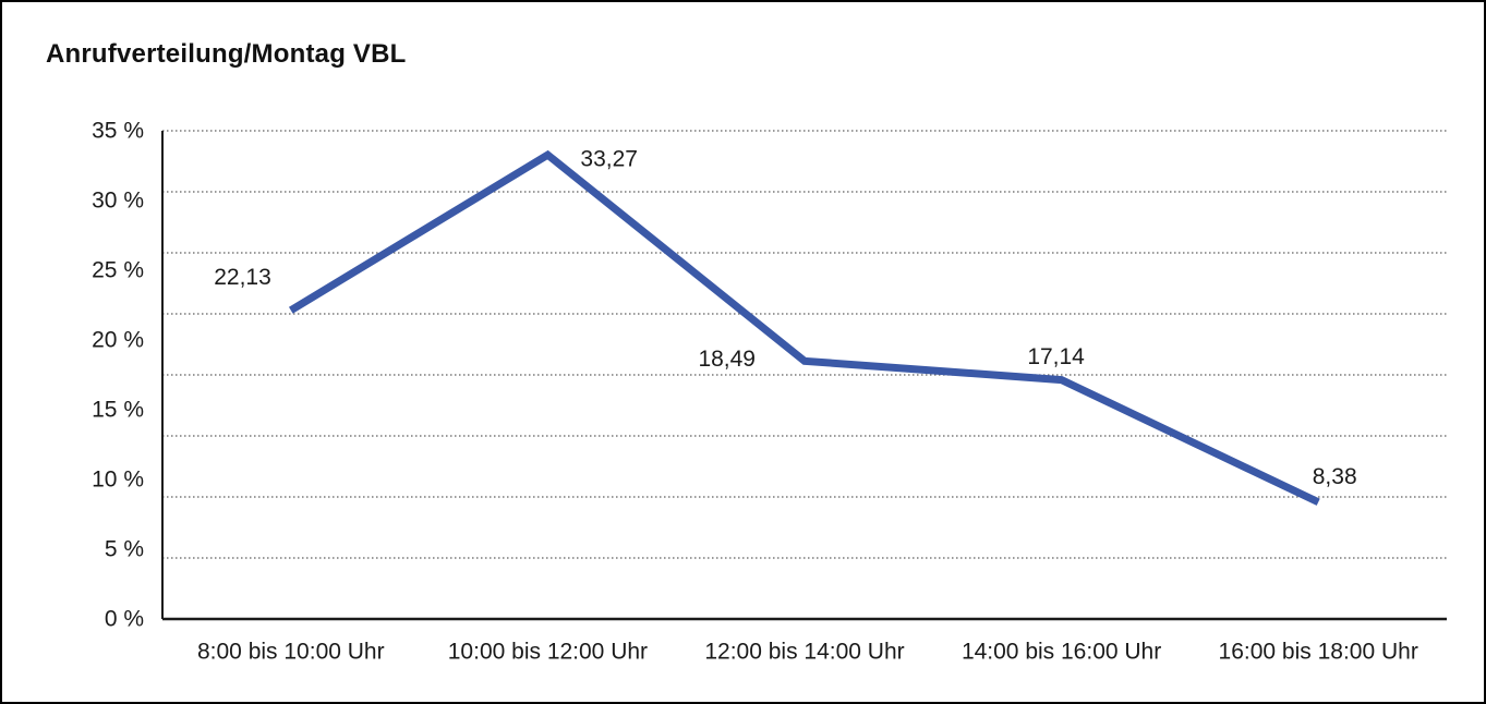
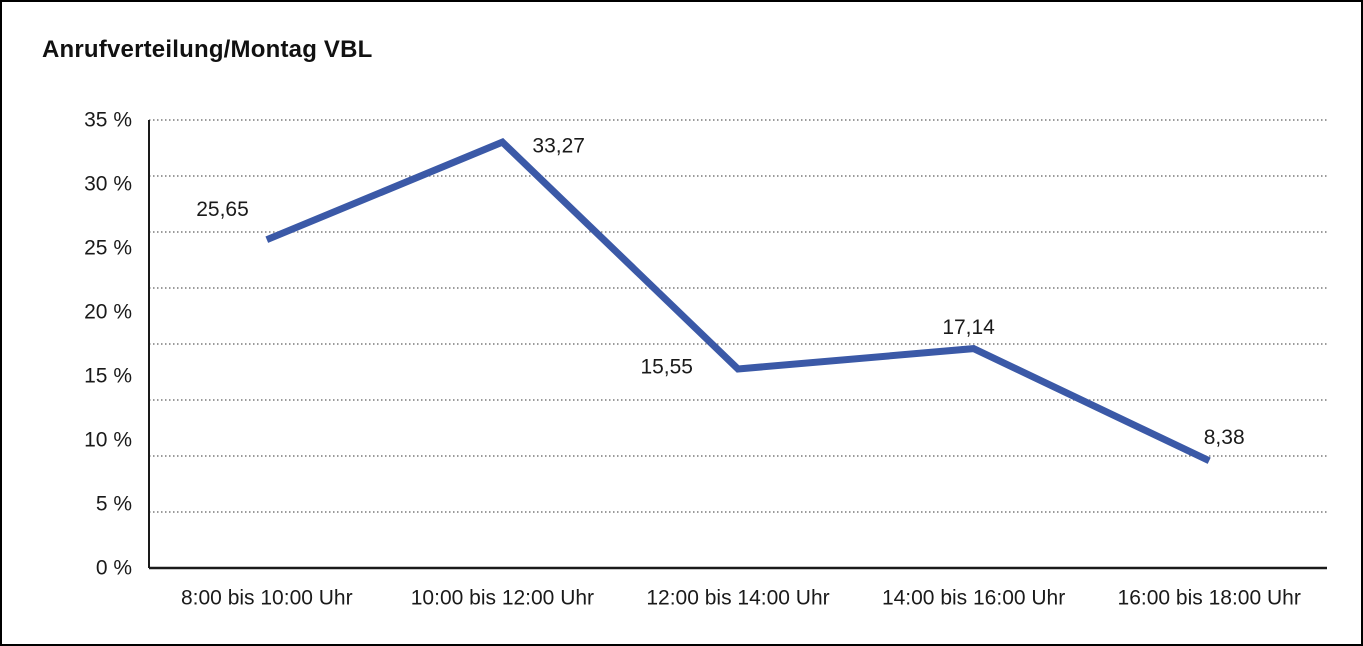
8:00 bis 10:00 Uhr: 22,13 -> 25,65
12:00 bis 14:00 Uhr: 18,49 -> 15,55
